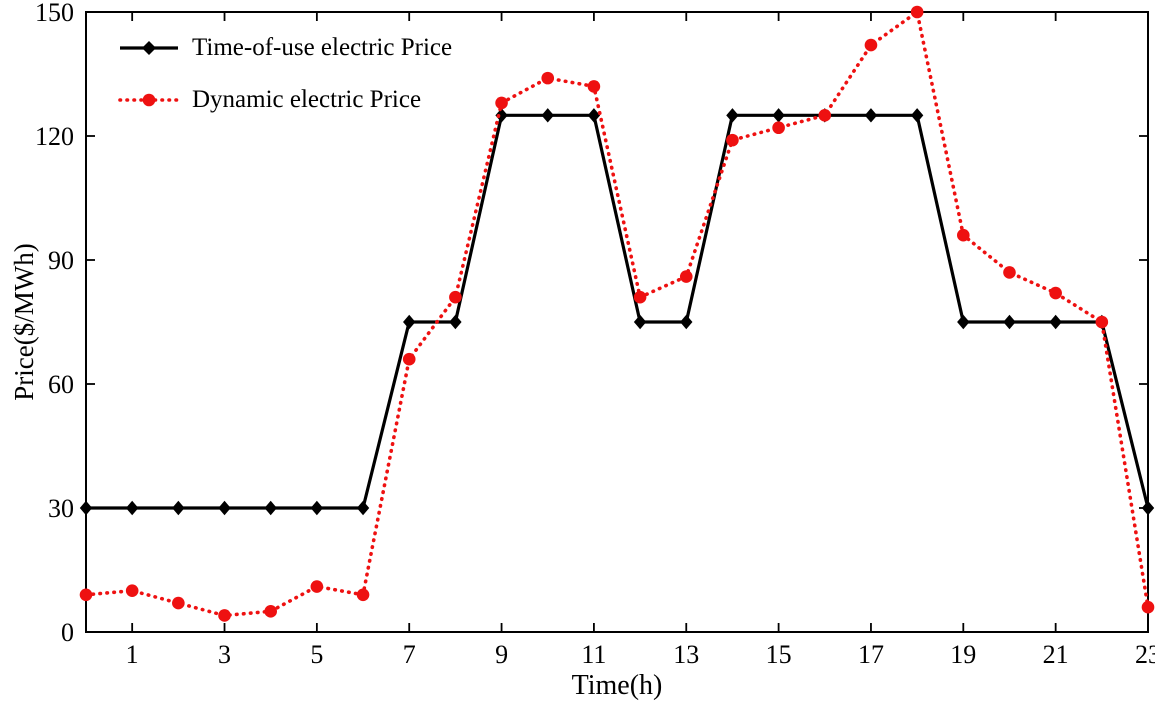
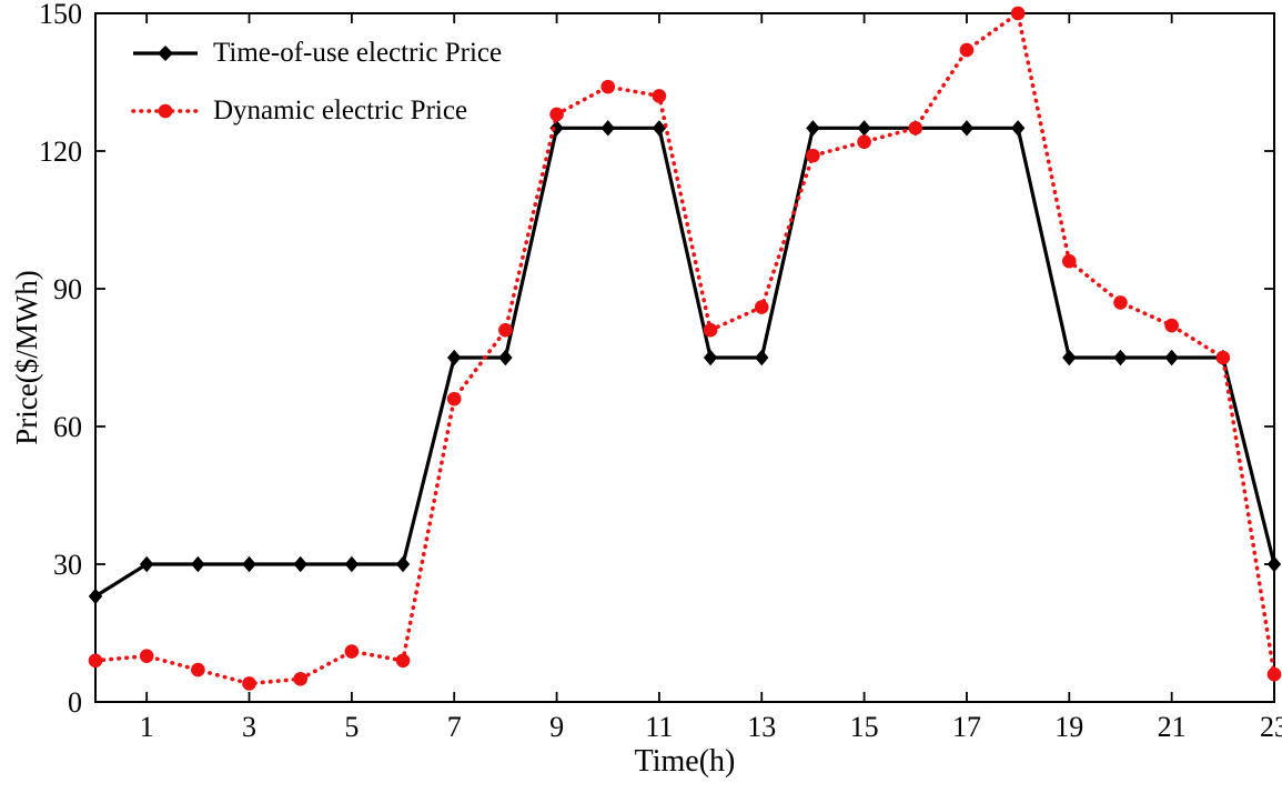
Time-of-use electric Price/0: 30 -> 23
